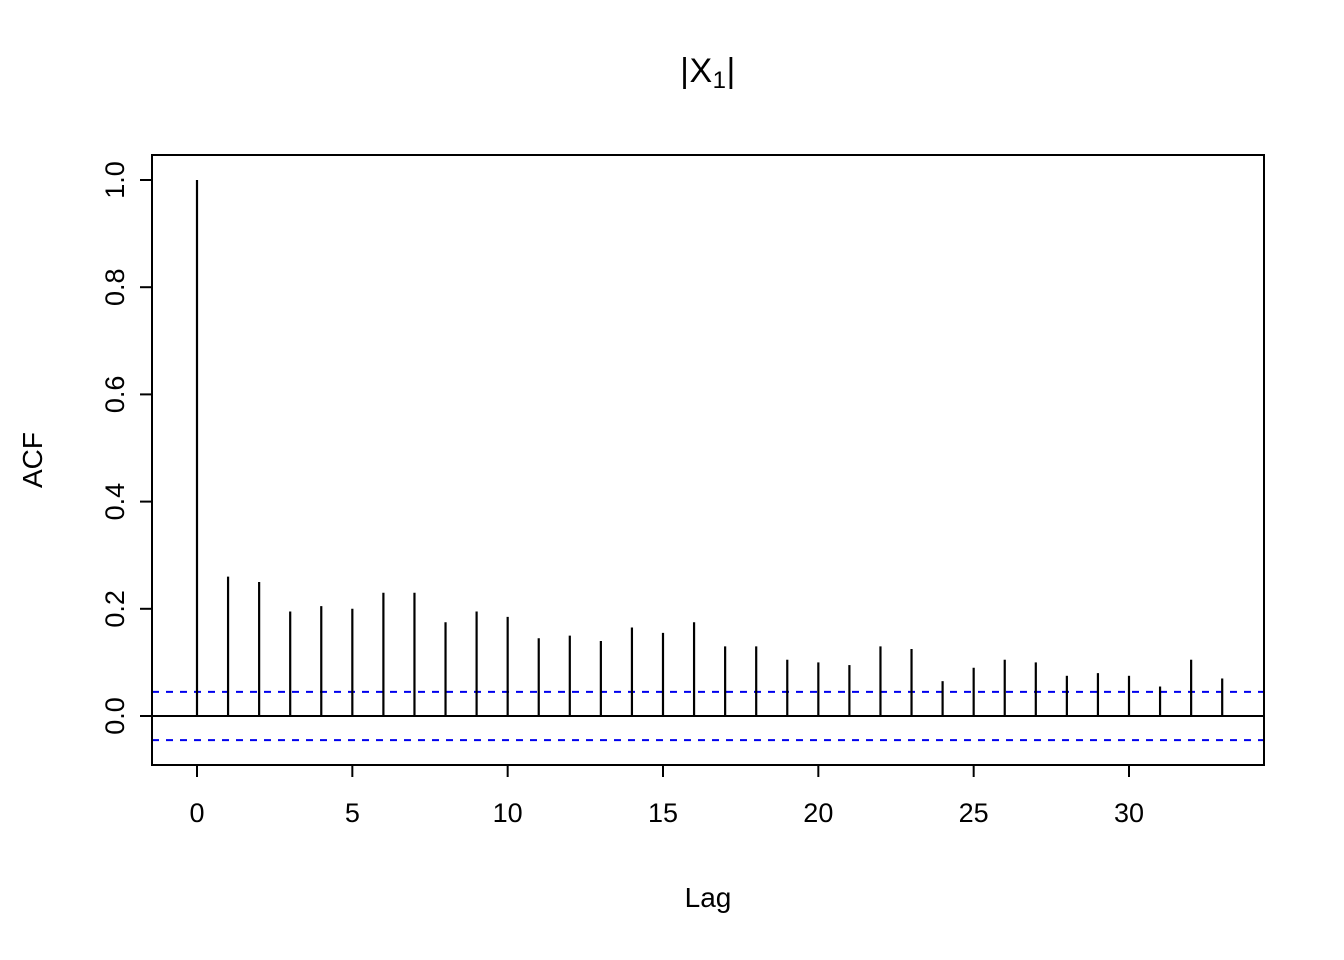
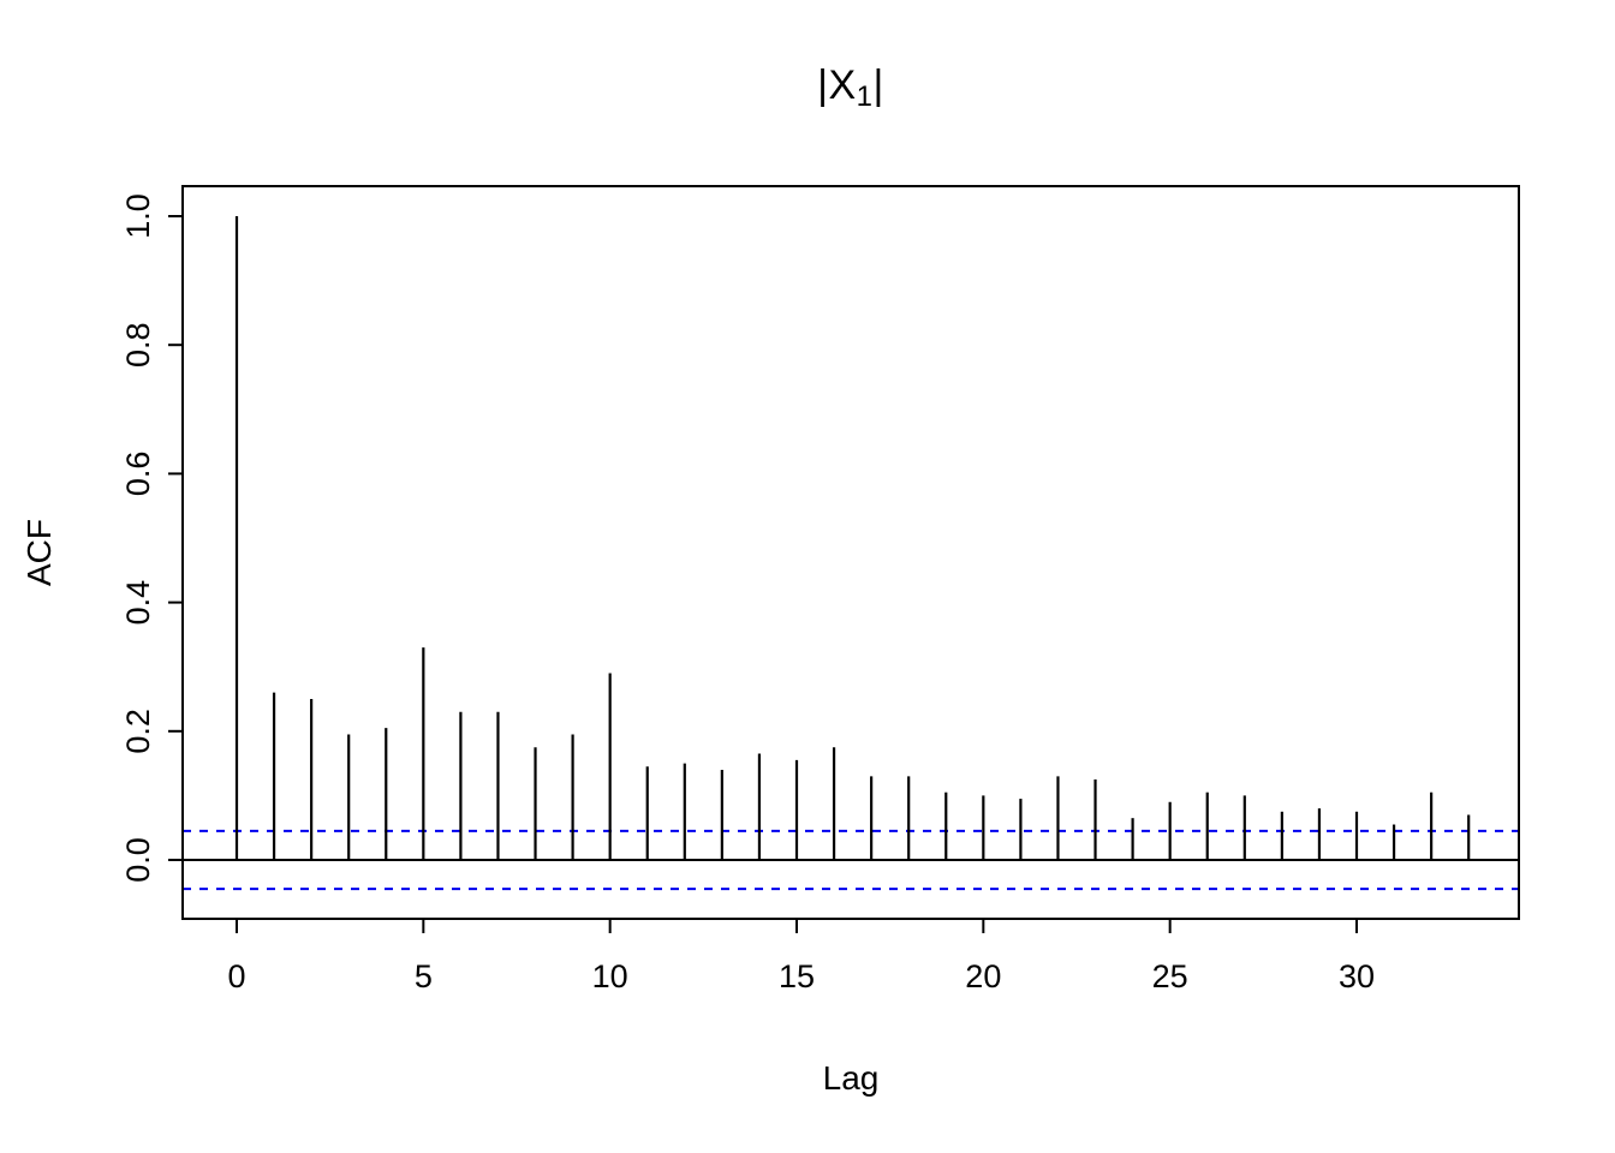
5: 0.20 -> 0.33
10: 0.18 -> 0.29
